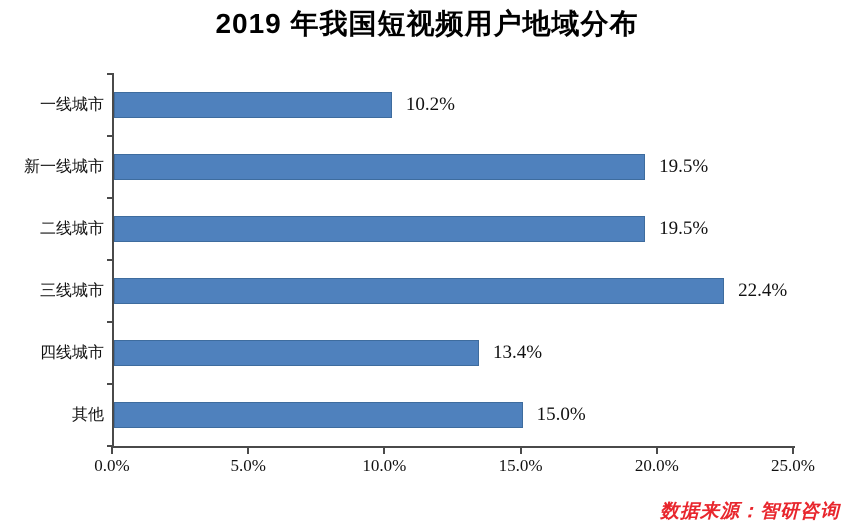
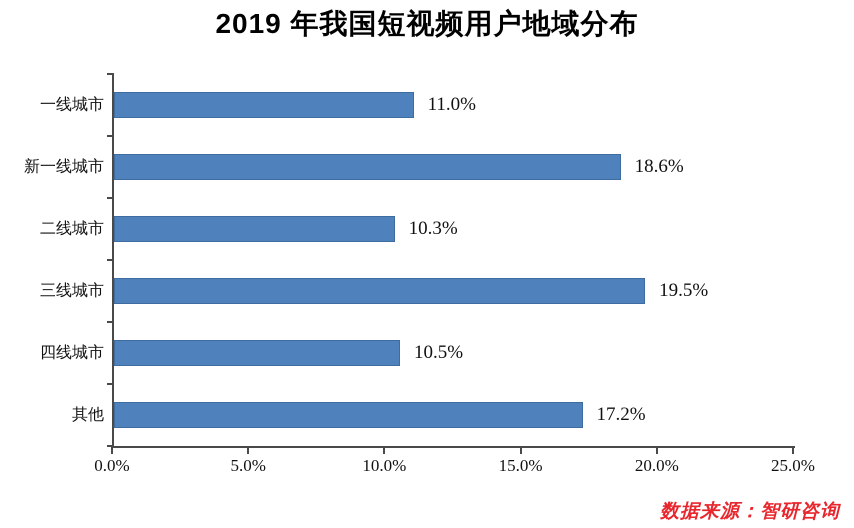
一线城市: 10.2% -> 11.0%
新一线城市: 19.5% -> 18.6%
二线城市: 19.5% -> 10.3%
三线城市: 22.4% -> 19.5%
四线城市: 13.4% -> 10.5%
其他: 15.0% -> 17.2%
